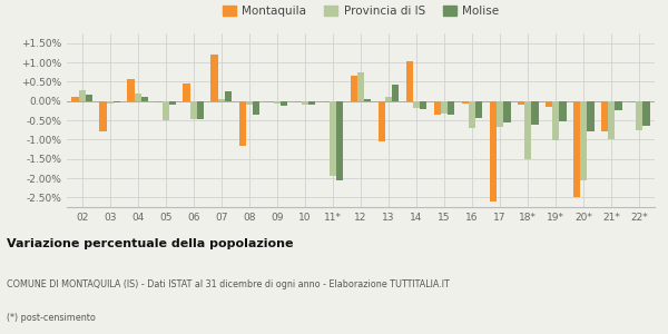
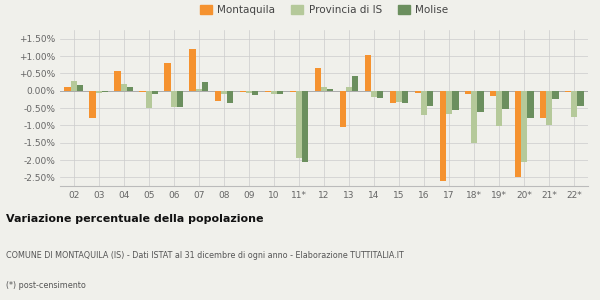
Montaquila/06: 0.45% -> 0.80%
Montaquila/08: -1.15% -> -0.30%
Provincia di IS/12: 0.75% -> 0.12%
Molise/22*: -0.65% -> -0.45%
